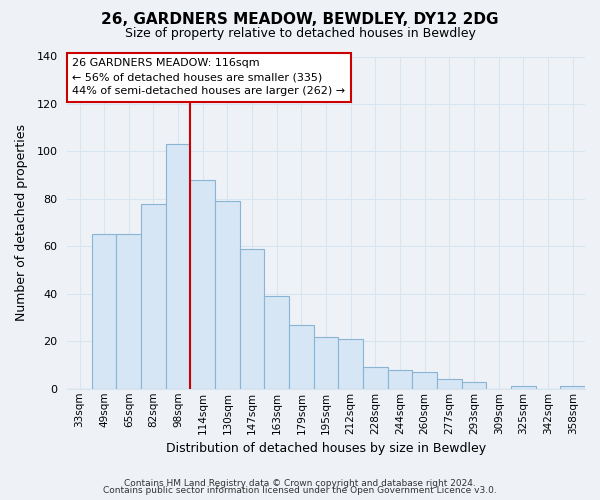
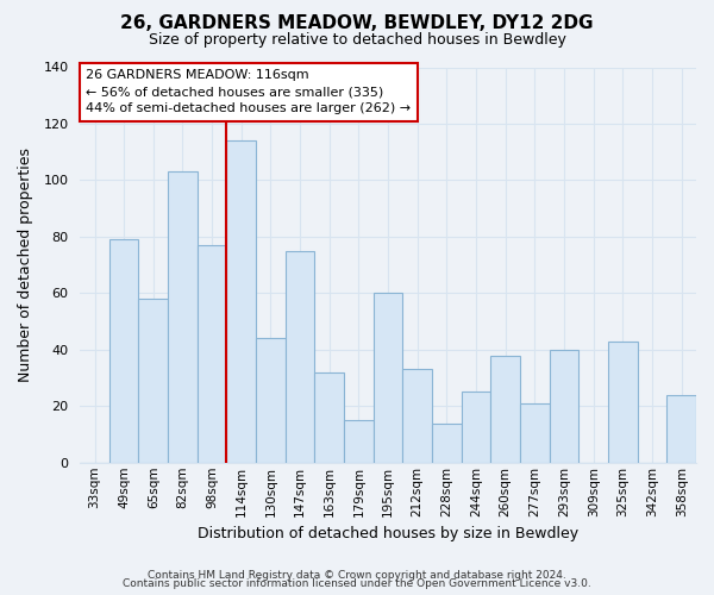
49sqm: 65 -> 79
65sqm: 65 -> 58
82sqm: 78 -> 103
98sqm: 103 -> 77
114sqm: 88 -> 114
130sqm: 79 -> 44
147sqm: 59 -> 75
163sqm: 39 -> 32
179sqm: 27 -> 15
195sqm: 22 -> 60
212sqm: 21 -> 33
228sqm: 9 -> 14
244sqm: 8 -> 25
260sqm: 7 -> 38
277sqm: 4 -> 21
293sqm: 3 -> 40
325sqm: 1 -> 43
358sqm: 1 -> 24
